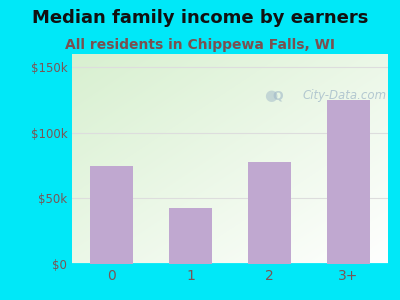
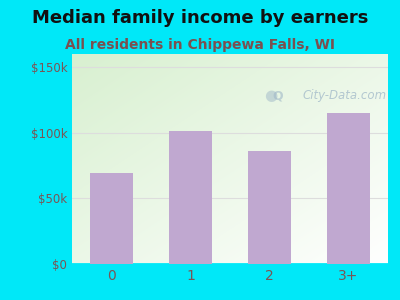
0: $75k -> $69k
1: $43k -> $101k
2: $78k -> $86k
3+: $125k -> $115k
